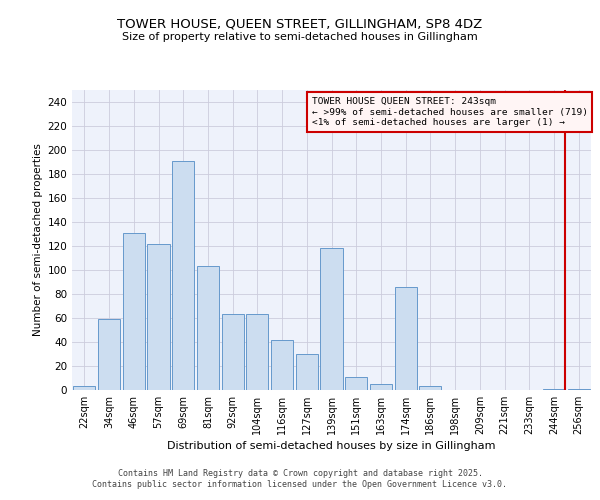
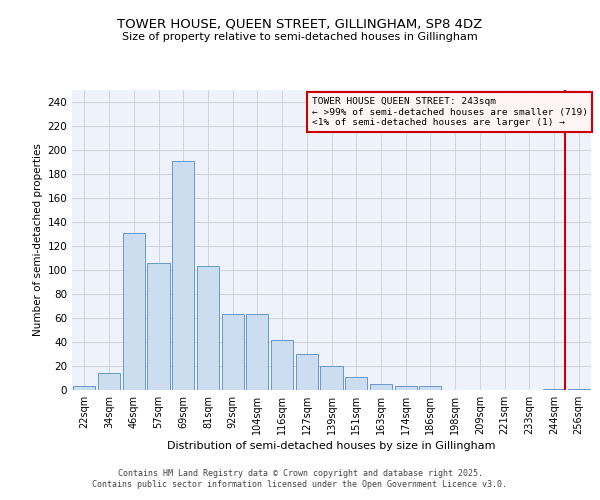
34sqm: 59 -> 14
57sqm: 122 -> 106
139sqm: 118 -> 20
174sqm: 86 -> 3
